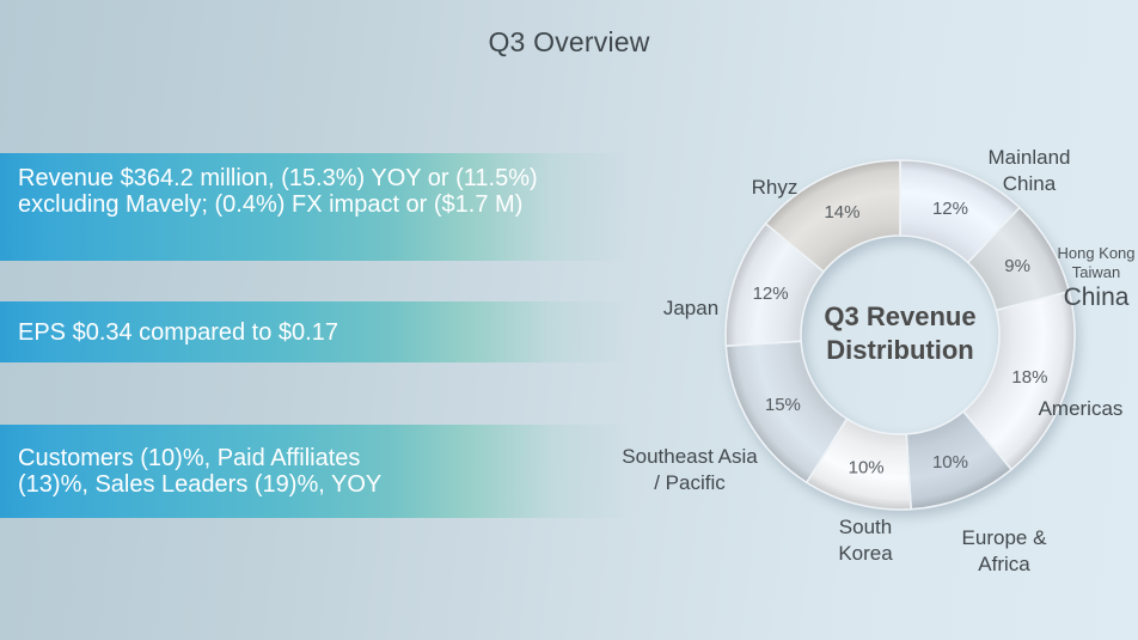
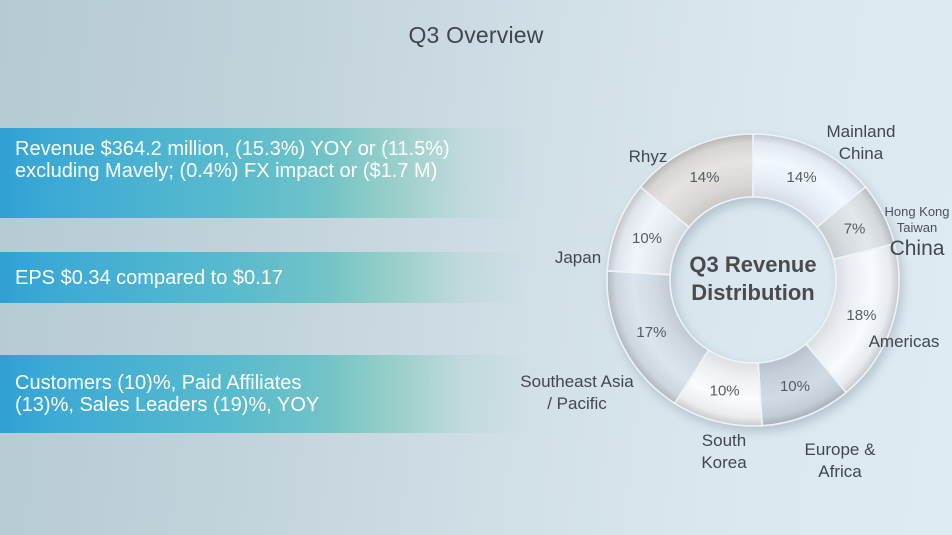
Mainland China: 12% -> 14%
Hong Kong Taiwan China: 9% -> 7%
Southeast Asia / Pacific: 15% -> 17%
Japan: 12% -> 10%
